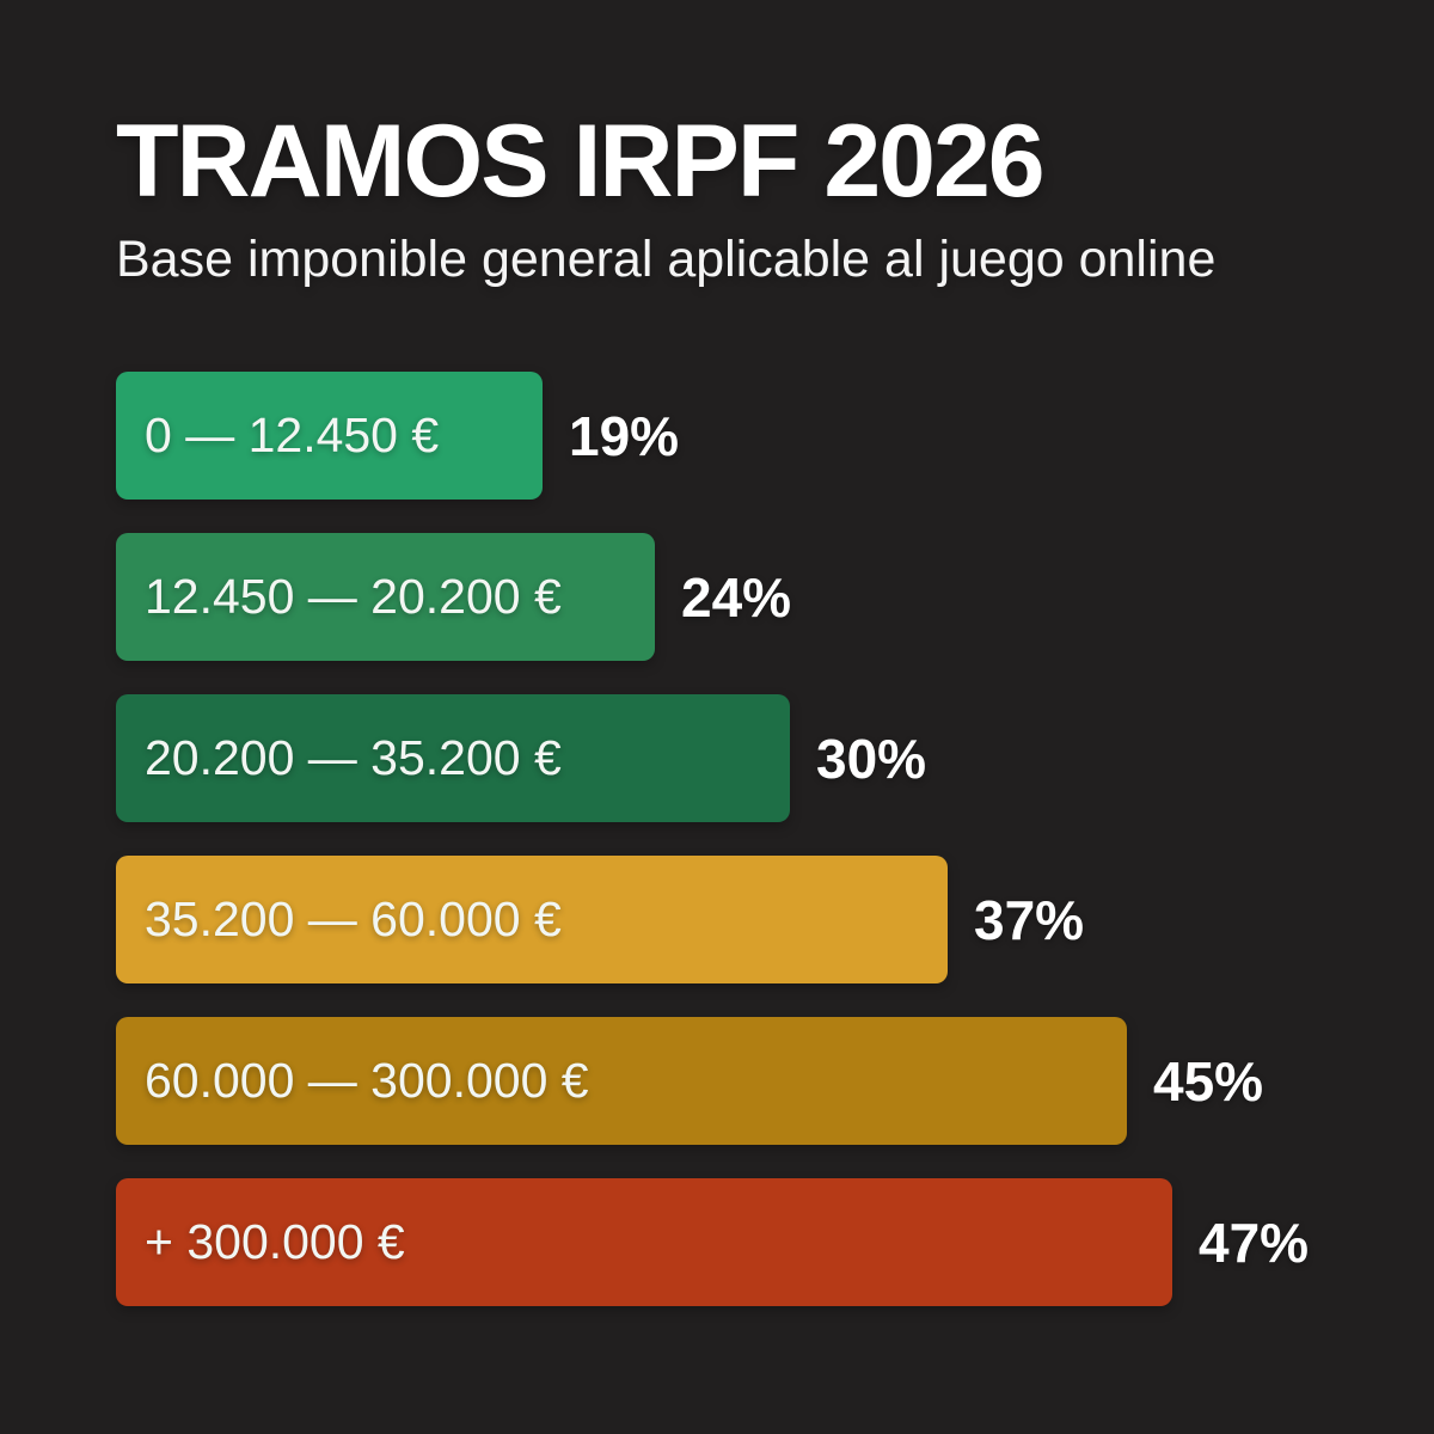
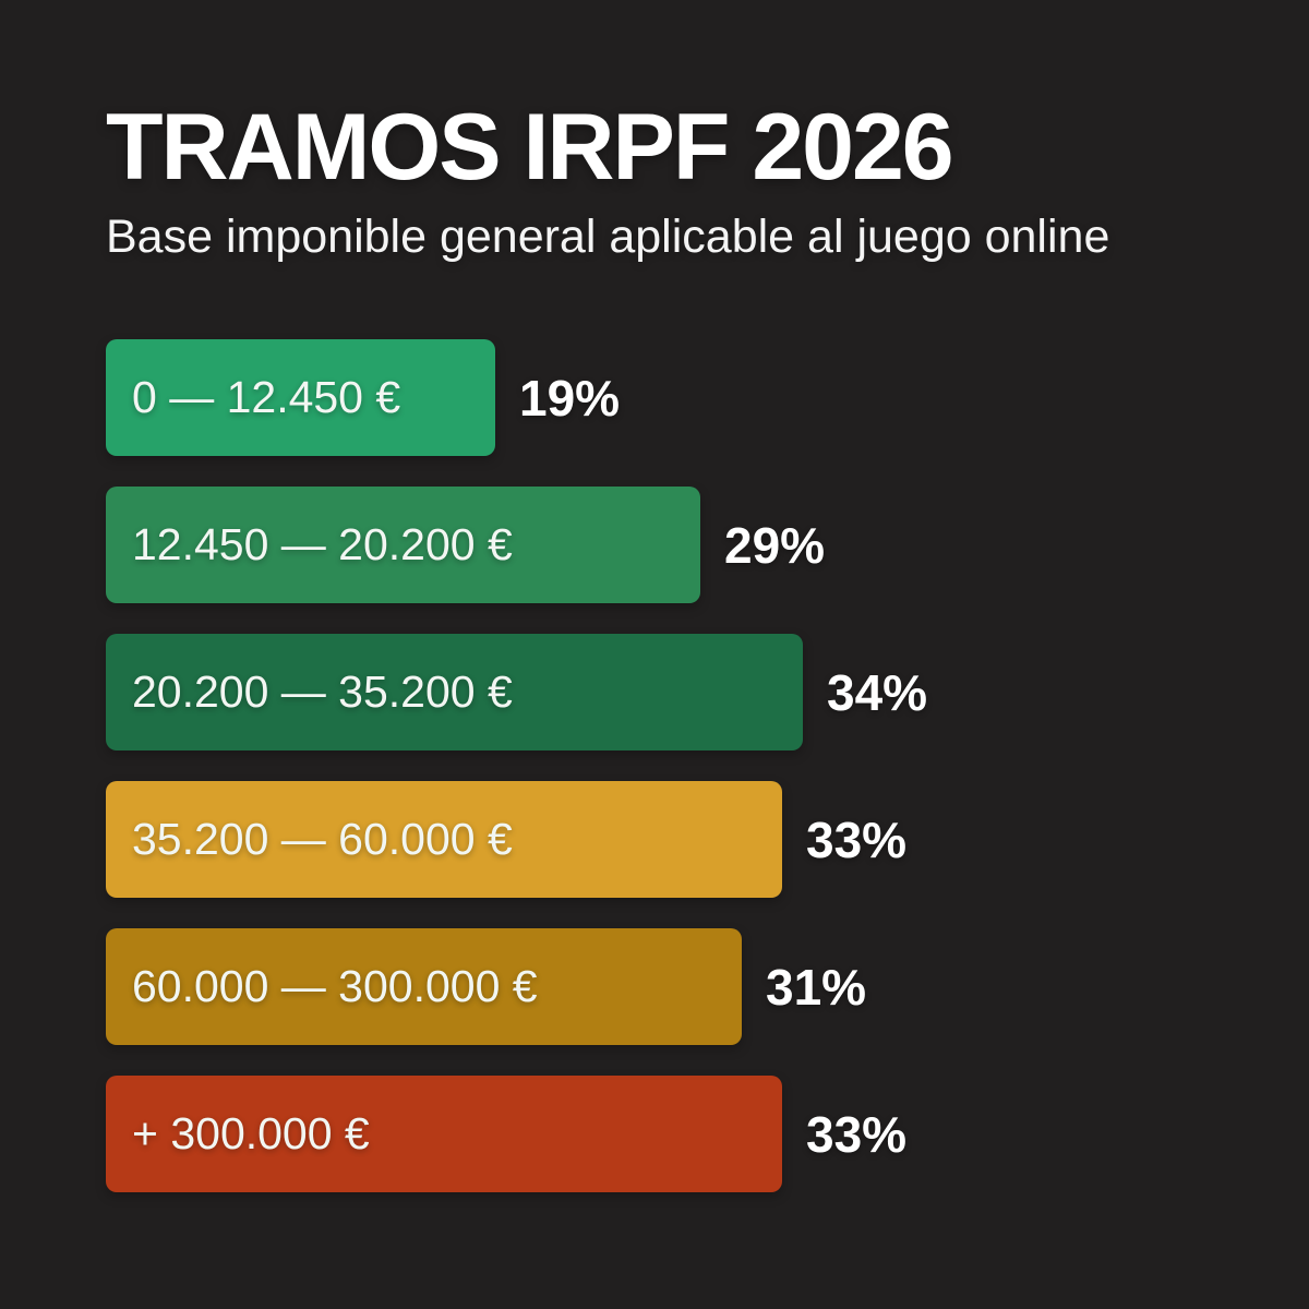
12.450 — 20.200 €: 24% -> 29%
20.200 — 35.200 €: 30% -> 34%
35.200 — 60.000 €: 37% -> 33%
60.000 — 300.000 €: 45% -> 31%
+ 300.000 €: 47% -> 33%
